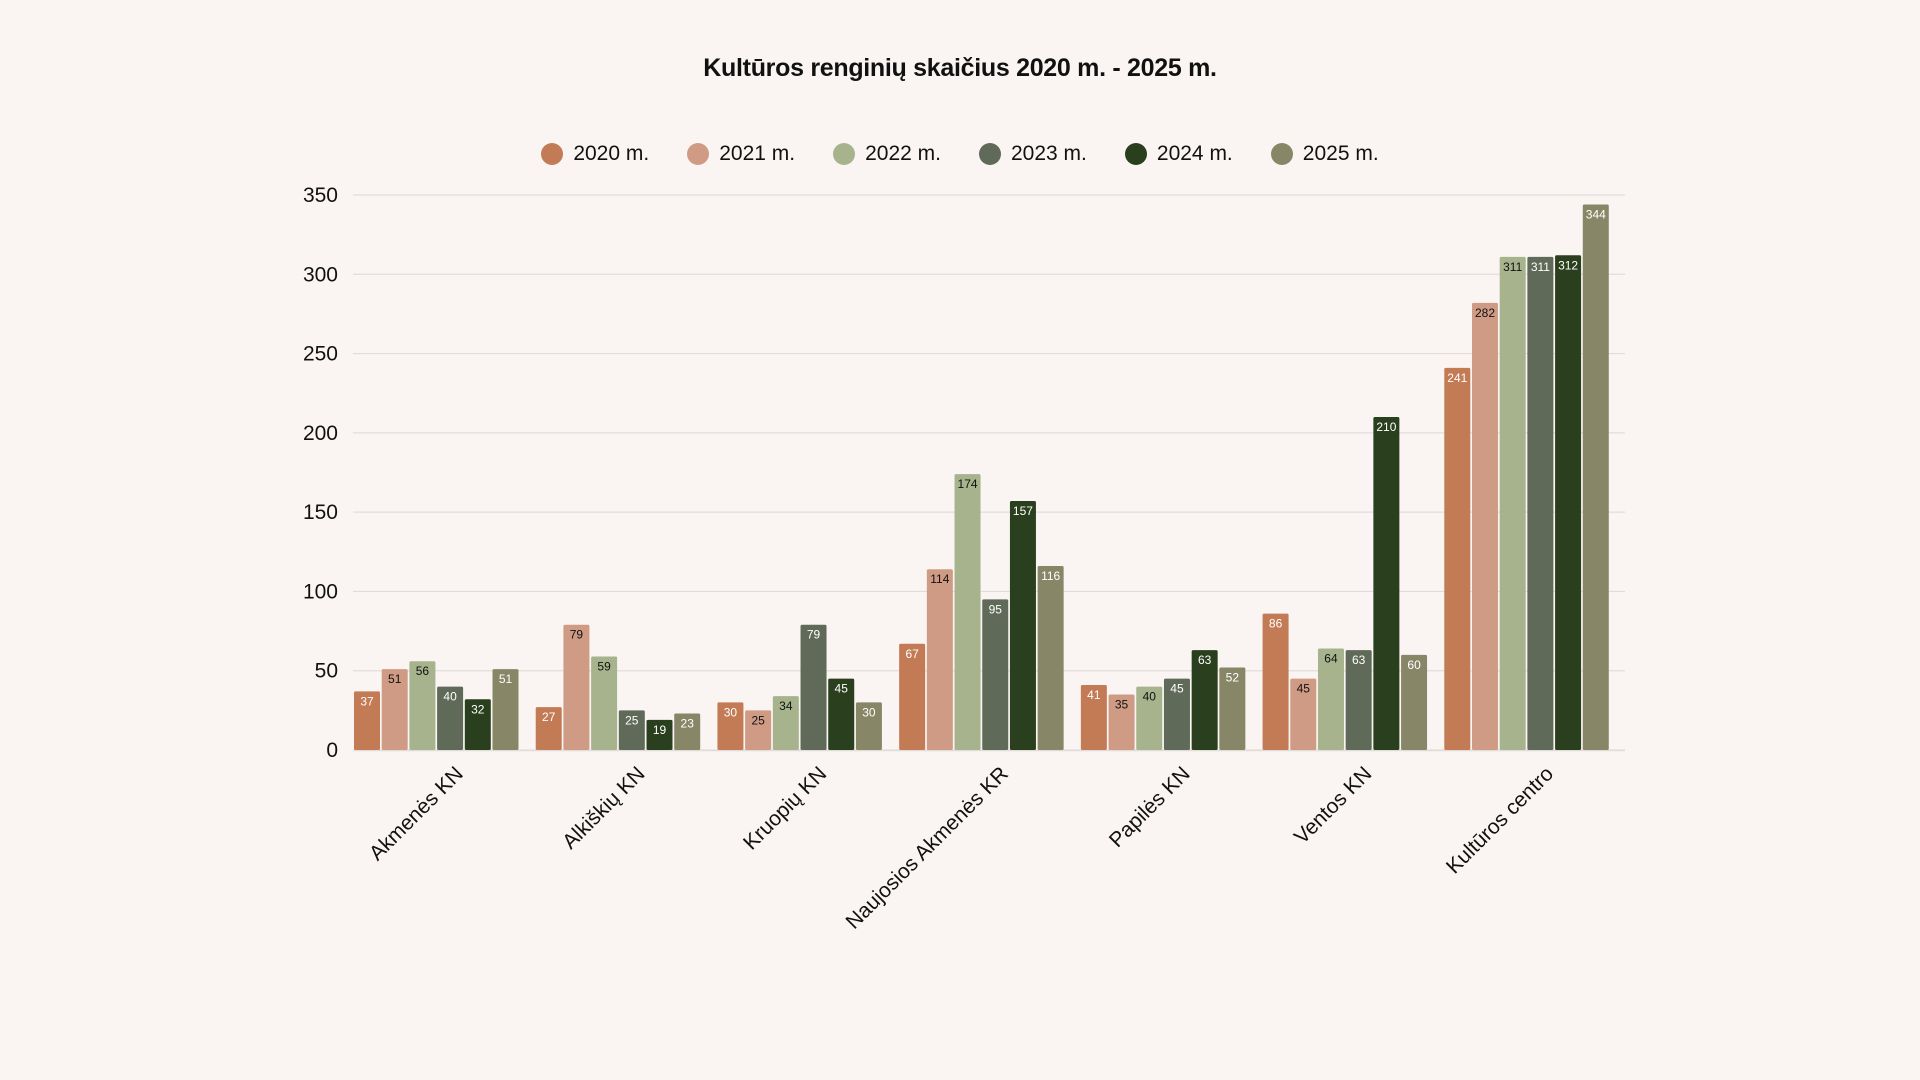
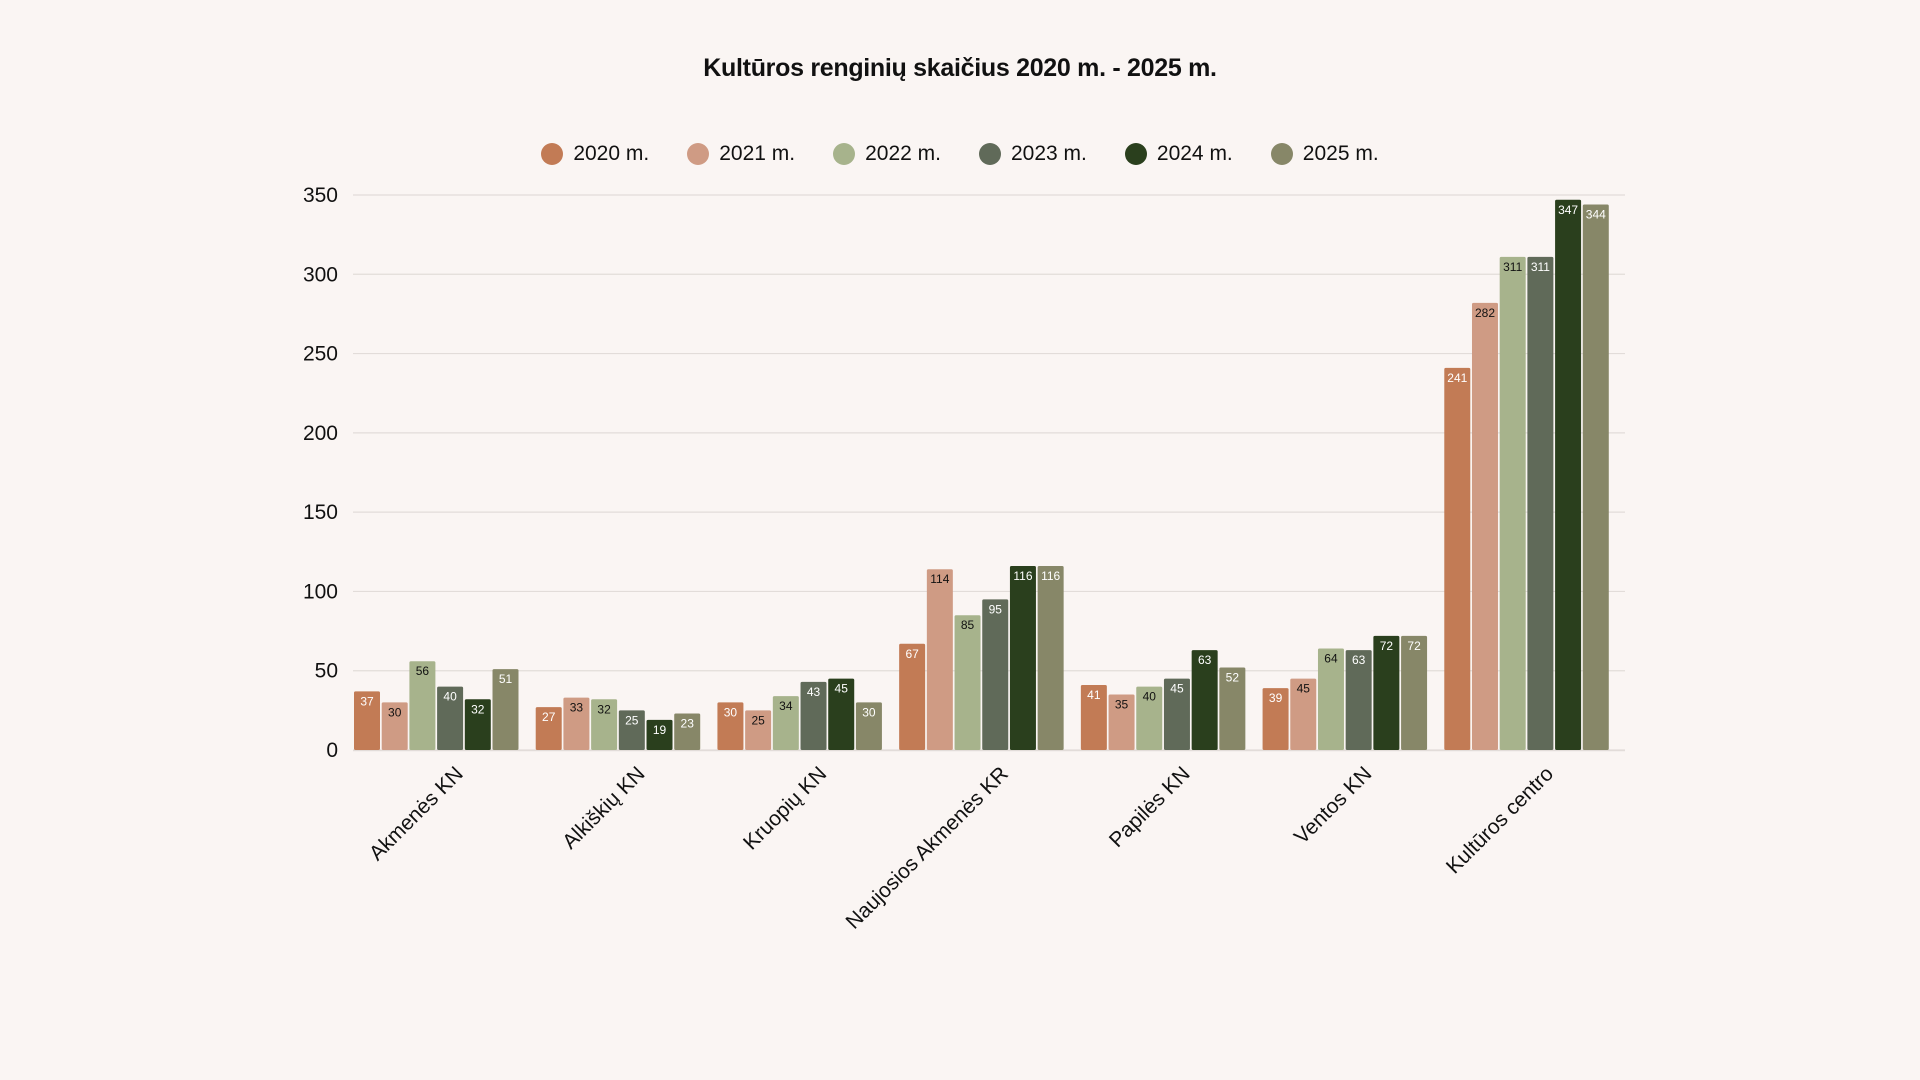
2021 m./Akmenės KN: 51 -> 30
2021 m./Alkiškių KN: 79 -> 33
2022 m./Alkiškių KN: 59 -> 32
2023 m./Kruopių KN: 79 -> 43
2022 m./Naujosios Akmenės KR: 174 -> 85
2024 m./Naujosios Akmenės KR: 157 -> 116
2020 m./Ventos KN: 86 -> 39
2024 m./Ventos KN: 210 -> 72
2025 m./Ventos KN: 60 -> 72
2024 m./Kultūros centro: 312 -> 347
